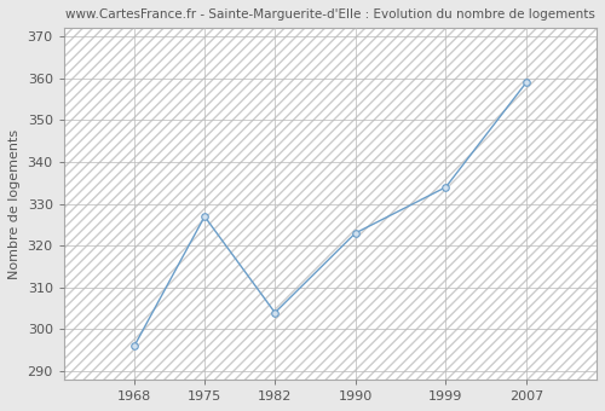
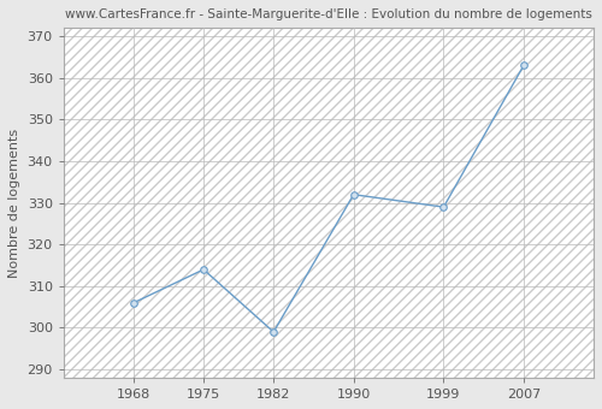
1968: 296 -> 306
1975: 327 -> 314
1982: 304 -> 299
1990: 323 -> 332
1999: 334 -> 329
2007: 359 -> 363
